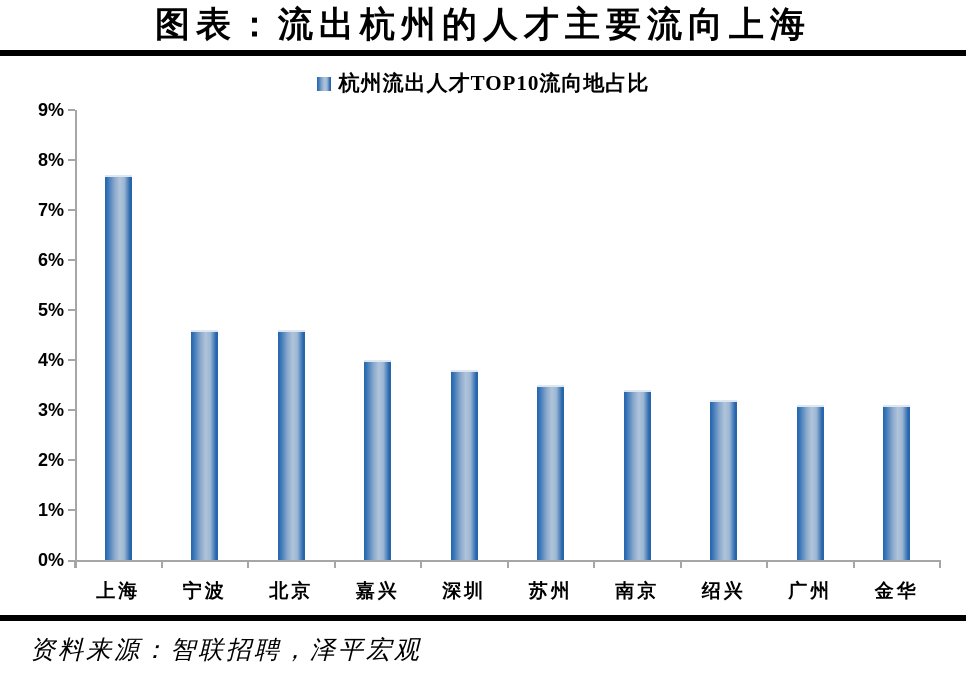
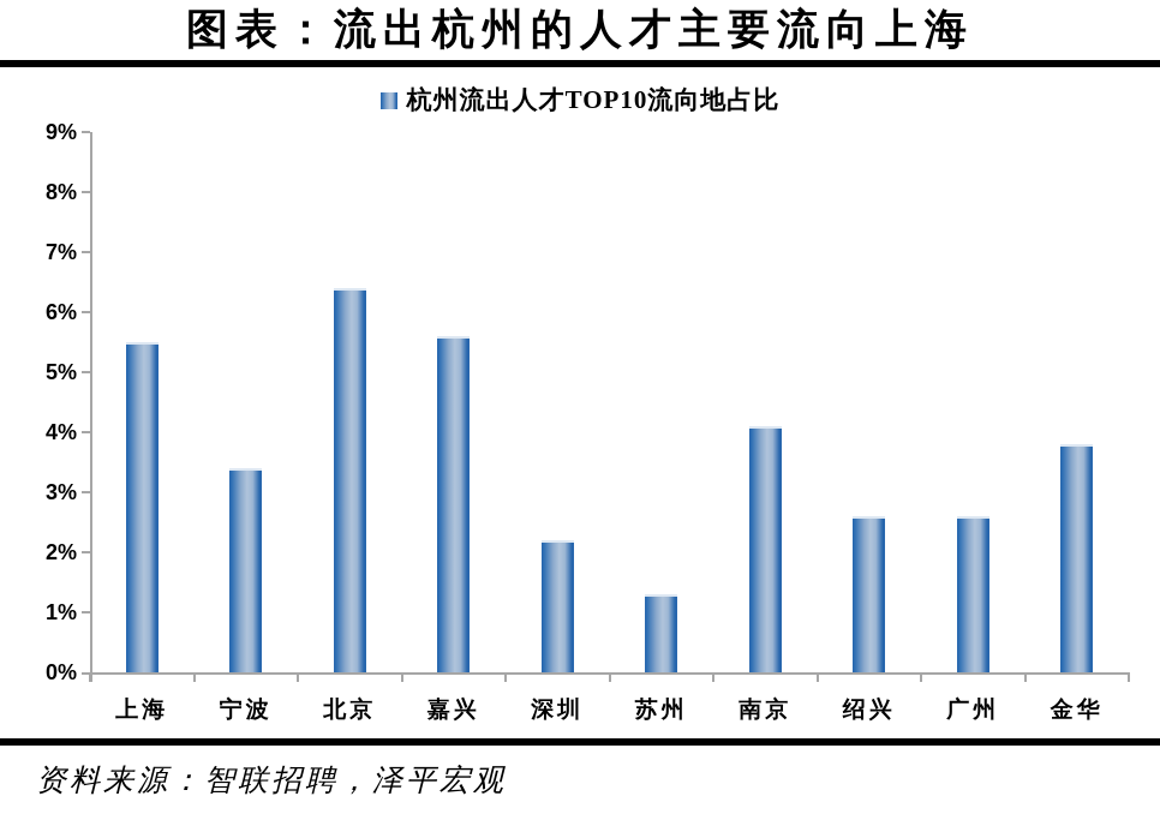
上海: 7.7% -> 5.5%
宁波: 4.6% -> 3.4%
北京: 4.6% -> 6.4%
嘉兴: 4.0% -> 5.6%
深圳: 3.8% -> 2.2%
苏州: 3.5% -> 1.3%
南京: 3.4% -> 4.1%
绍兴: 3.2% -> 2.6%
广州: 3.1% -> 2.6%
金华: 3.1% -> 3.8%
